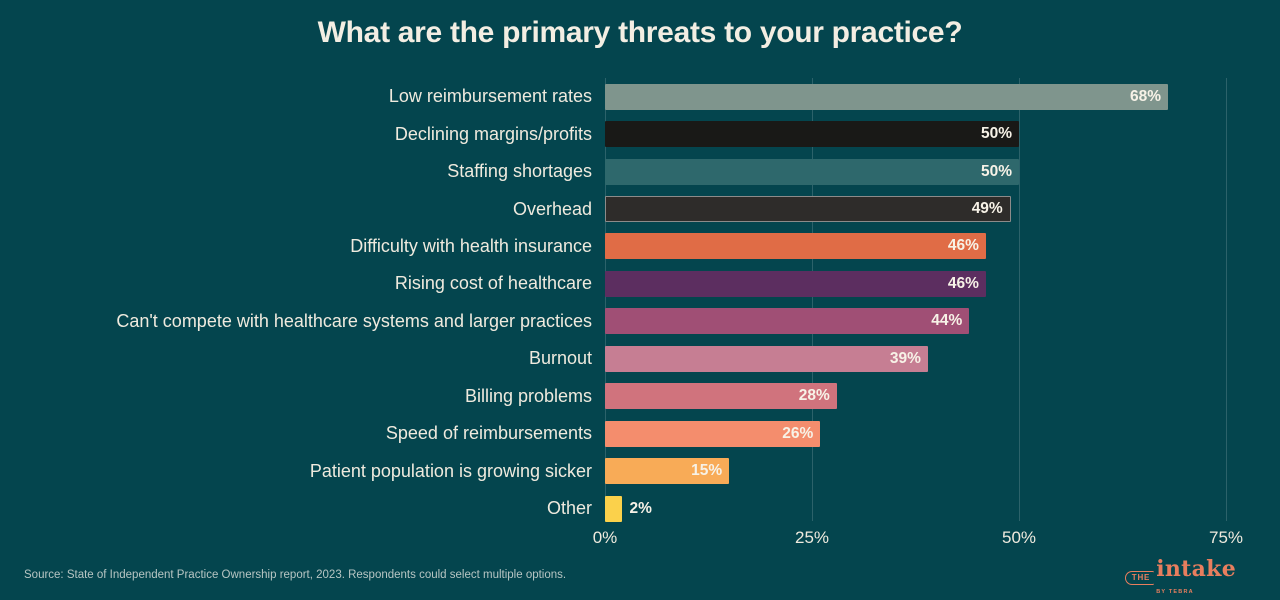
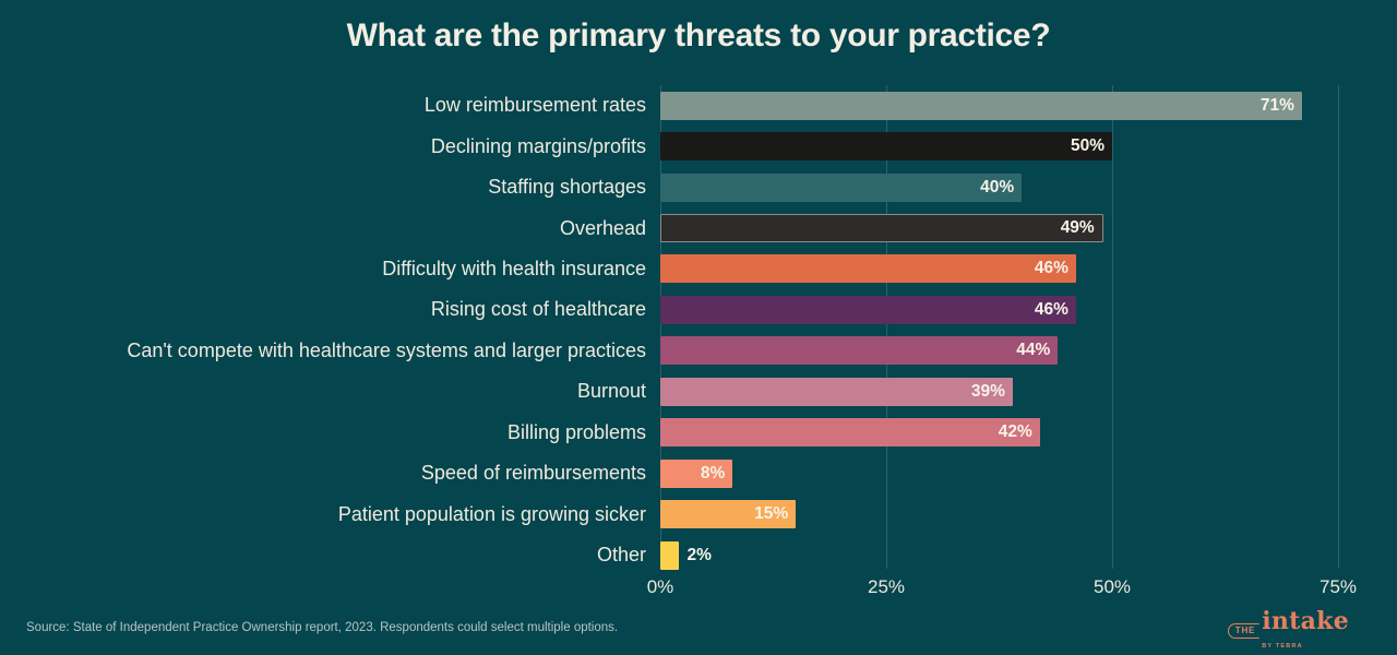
Low reimbursement rates: 68% -> 71%
Staffing shortages: 50% -> 40%
Billing problems: 28% -> 42%
Speed of reimbursements: 26% -> 8%
